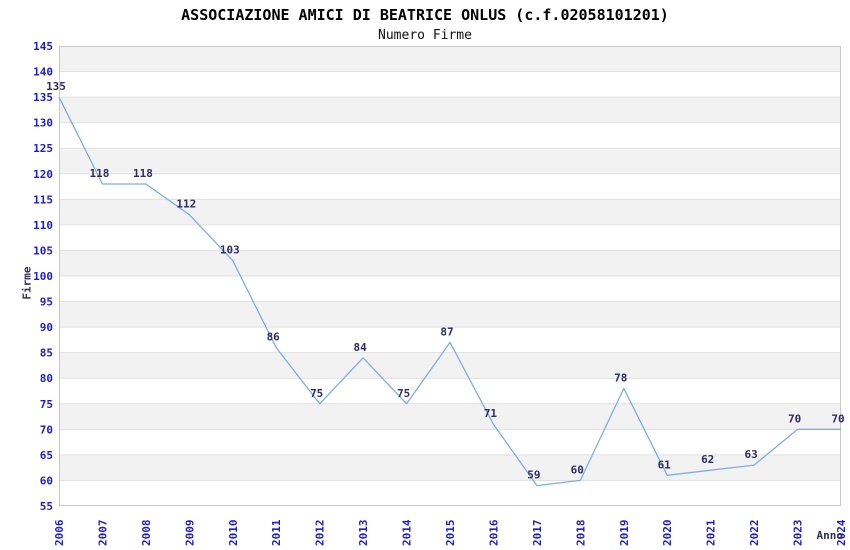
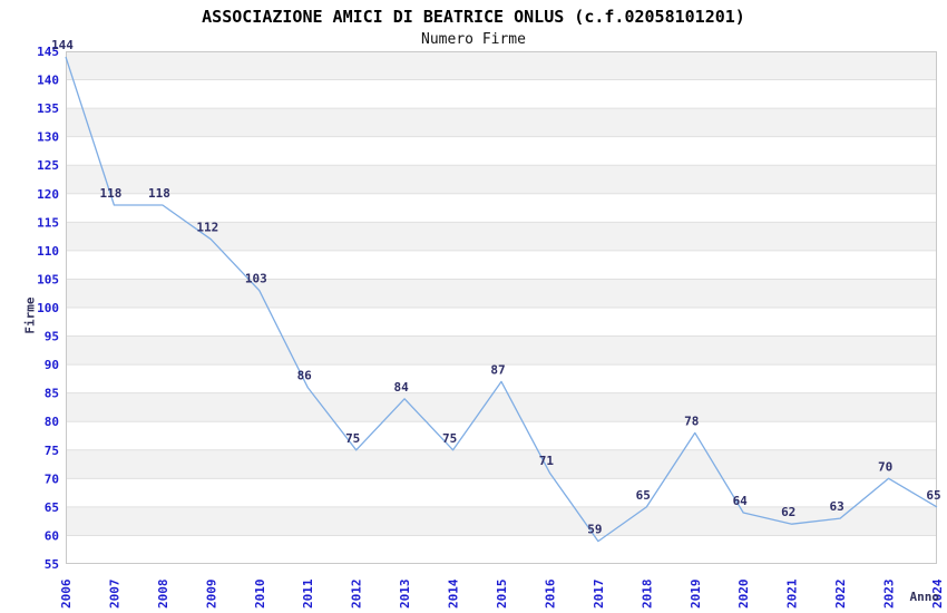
2006: 135 -> 144
2018: 60 -> 65
2020: 61 -> 64
2024: 70 -> 65
